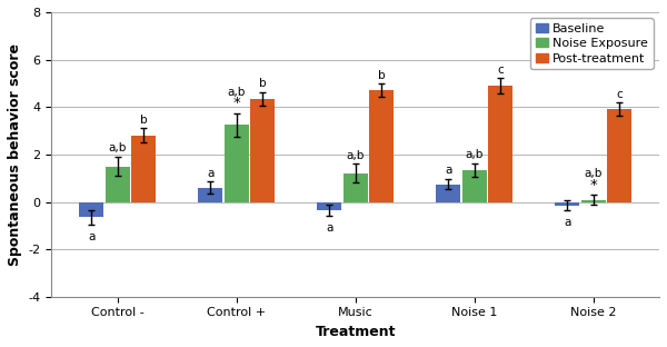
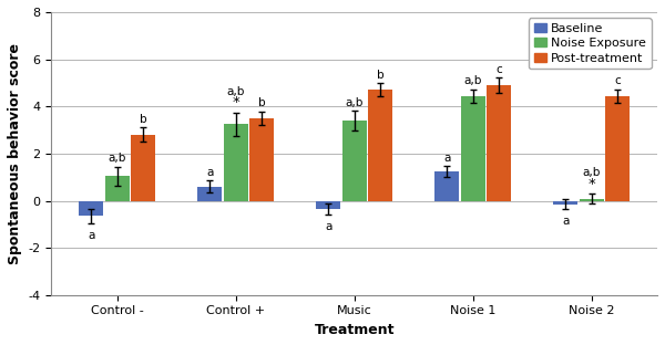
Noise Exposure/Control -: 1.50 -> 1.05
Post-treatment/Control +: 4.35 -> 3.50
Noise Exposure/Music: 1.20 -> 3.40
Baseline/Noise 1: 0.75 -> 1.25
Noise Exposure/Noise 1: 1.35 -> 4.45
Post-treatment/Noise 2: 3.90 -> 4.45
